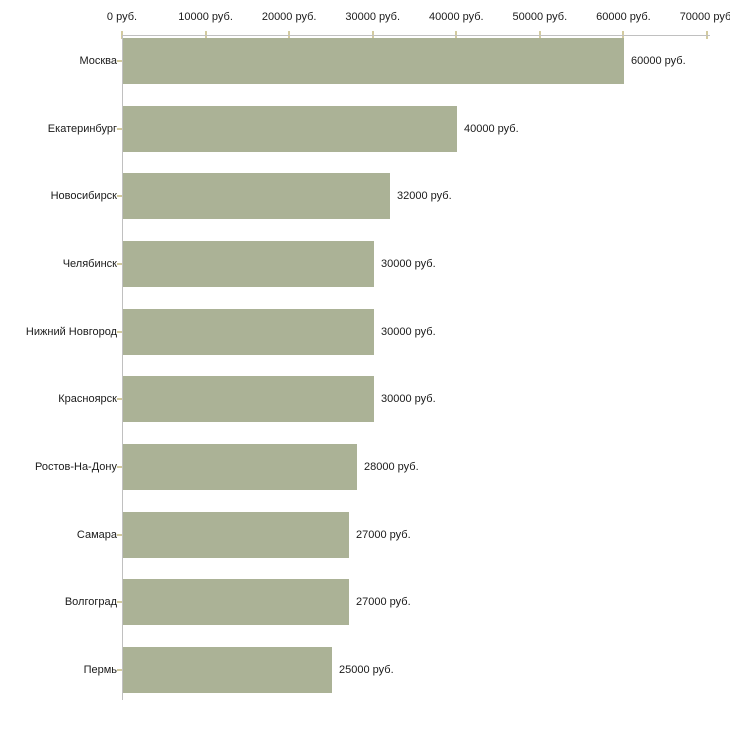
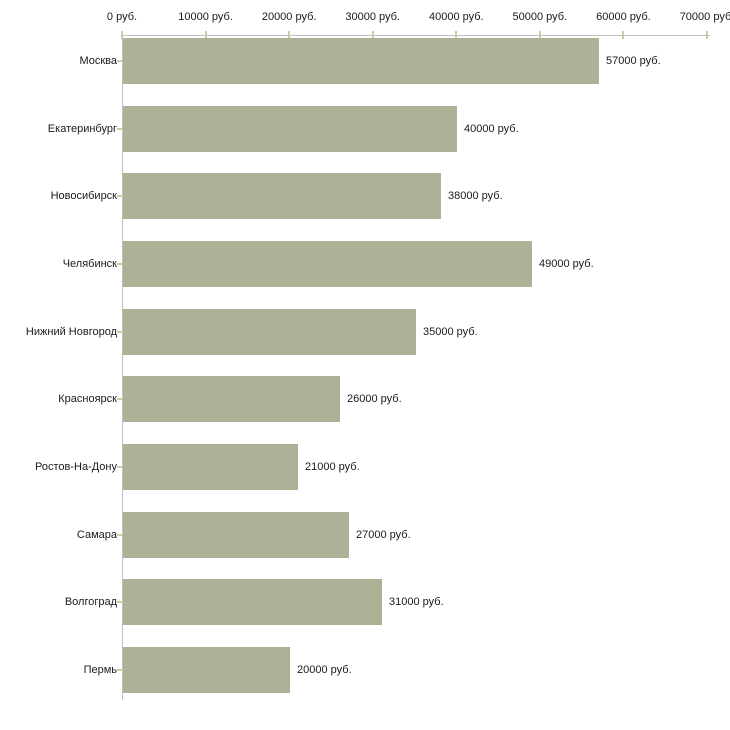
Москва: 60000 -> 57000
Новосибирск: 32000 -> 38000
Челябинск: 30000 -> 49000
Нижний Новгород: 30000 -> 35000
Красноярск: 30000 -> 26000
Ростов-На-Дону: 28000 -> 21000
Волгоград: 27000 -> 31000
Пермь: 25000 -> 20000
